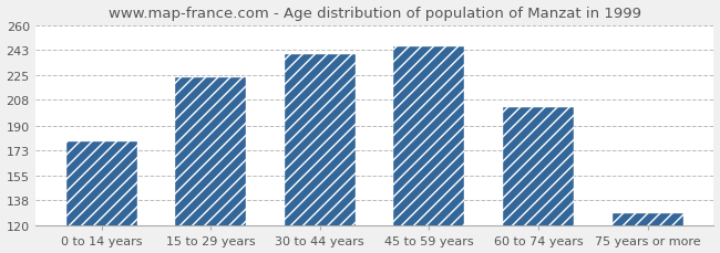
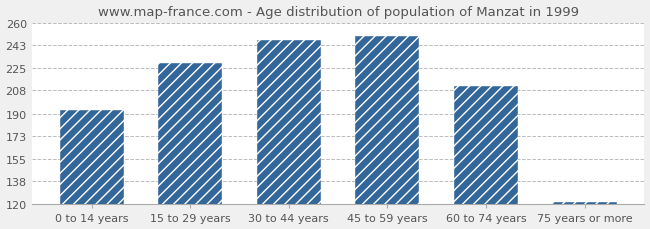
0 to 14 years: 179 -> 193
15 to 29 years: 224 -> 229
30 to 44 years: 240 -> 247
45 to 59 years: 245 -> 250
60 to 74 years: 203 -> 211
75 years or more: 129 -> 122
